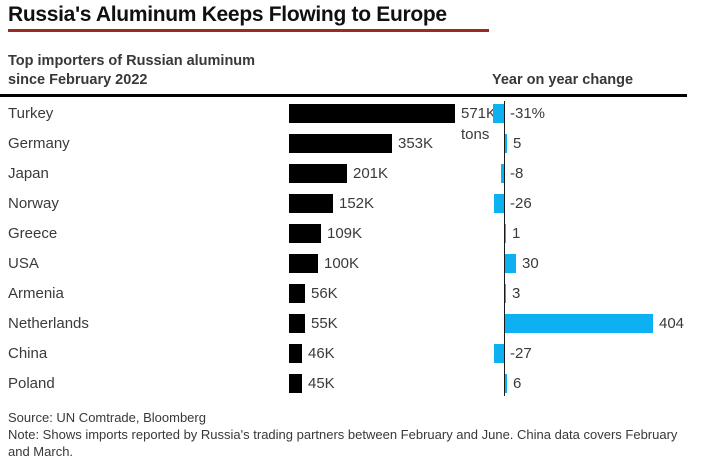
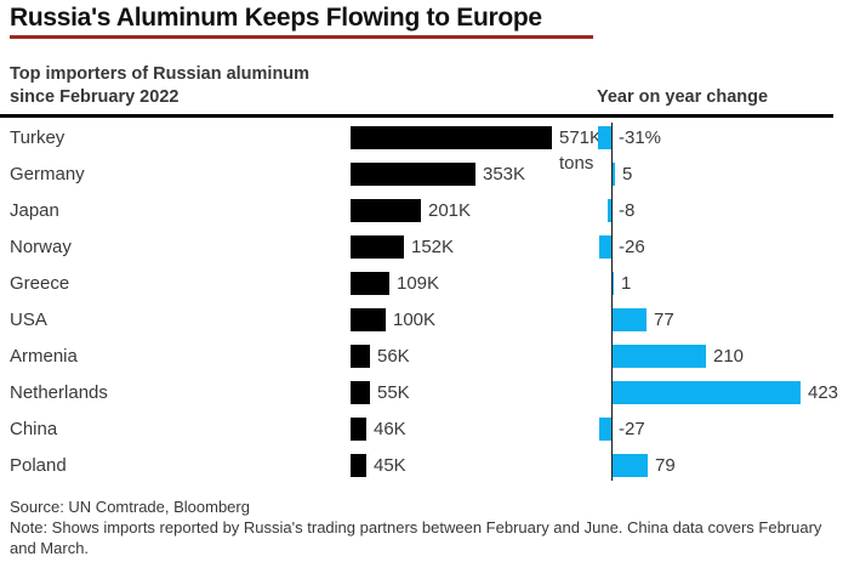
Year on year change/USA: 30 -> 77
Year on year change/Armenia: 3 -> 210
Year on year change/Netherlands: 404 -> 423
Year on year change/Poland: 6 -> 79
